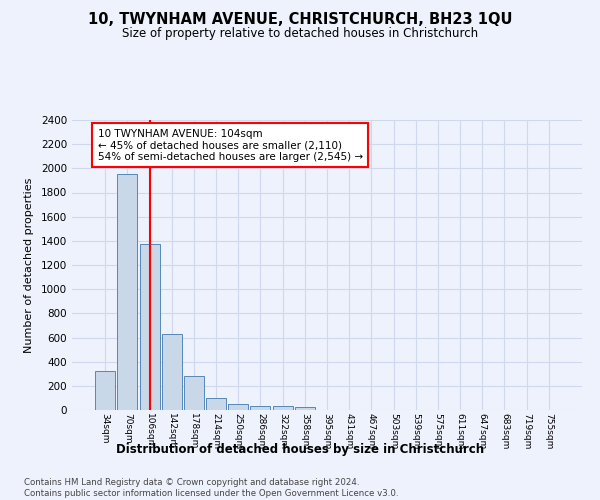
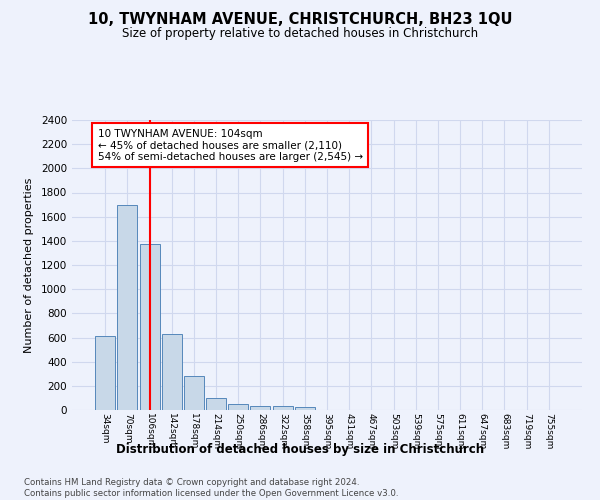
34sqm: 320 -> 610
70sqm: 1950 -> 1700
